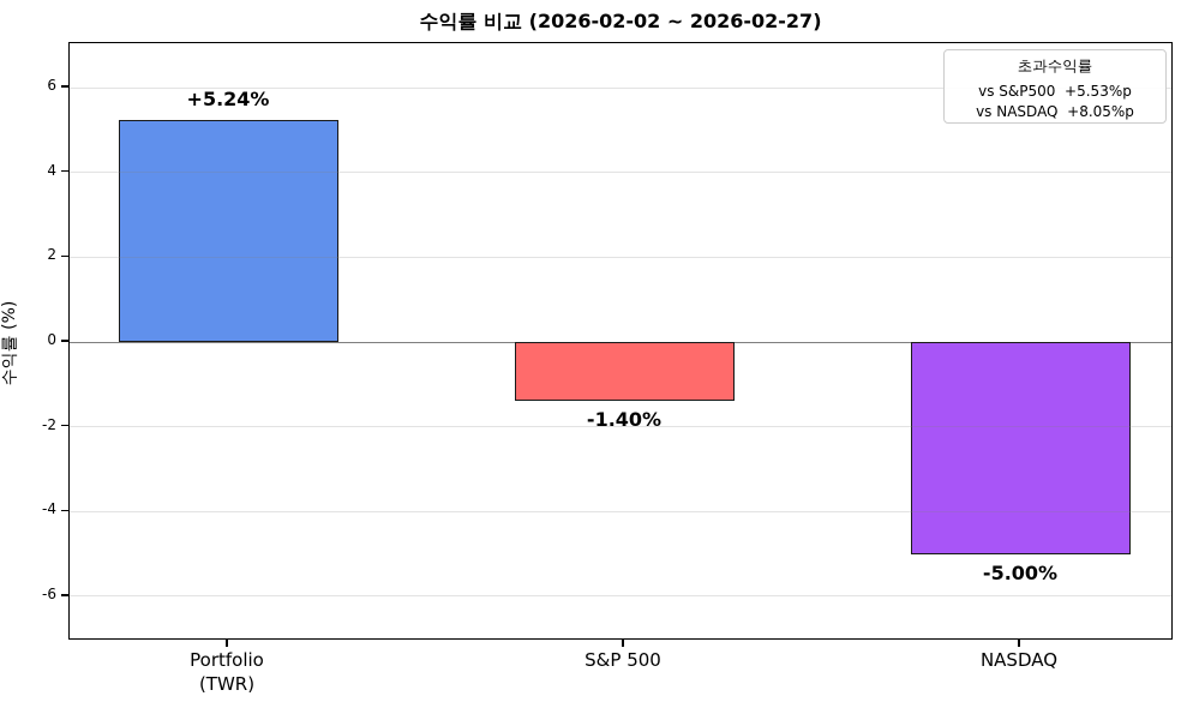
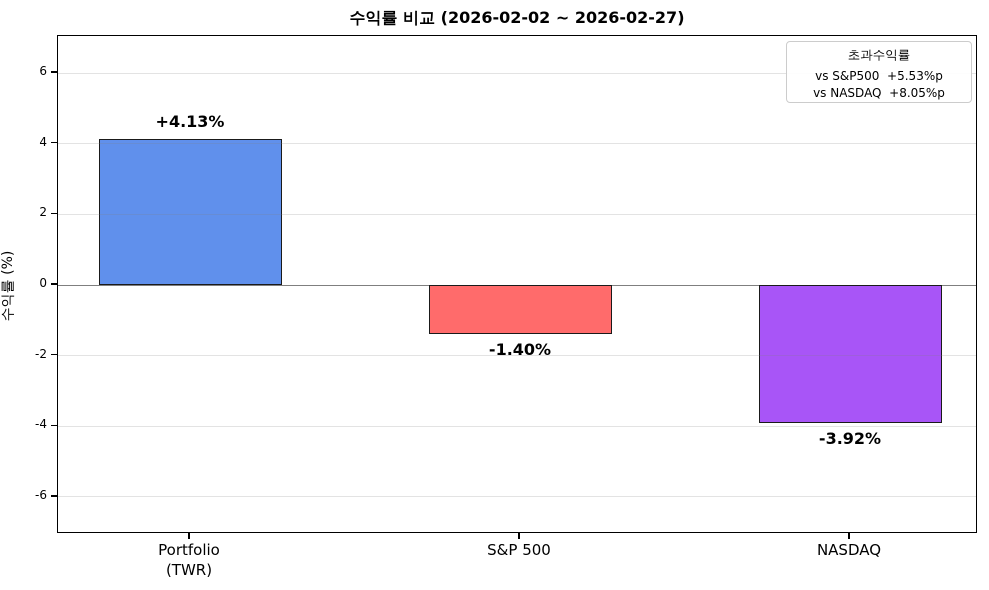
Portfolio (TWR): +5.24% -> +4.13%
NASDAQ: -5.00% -> -3.92%
